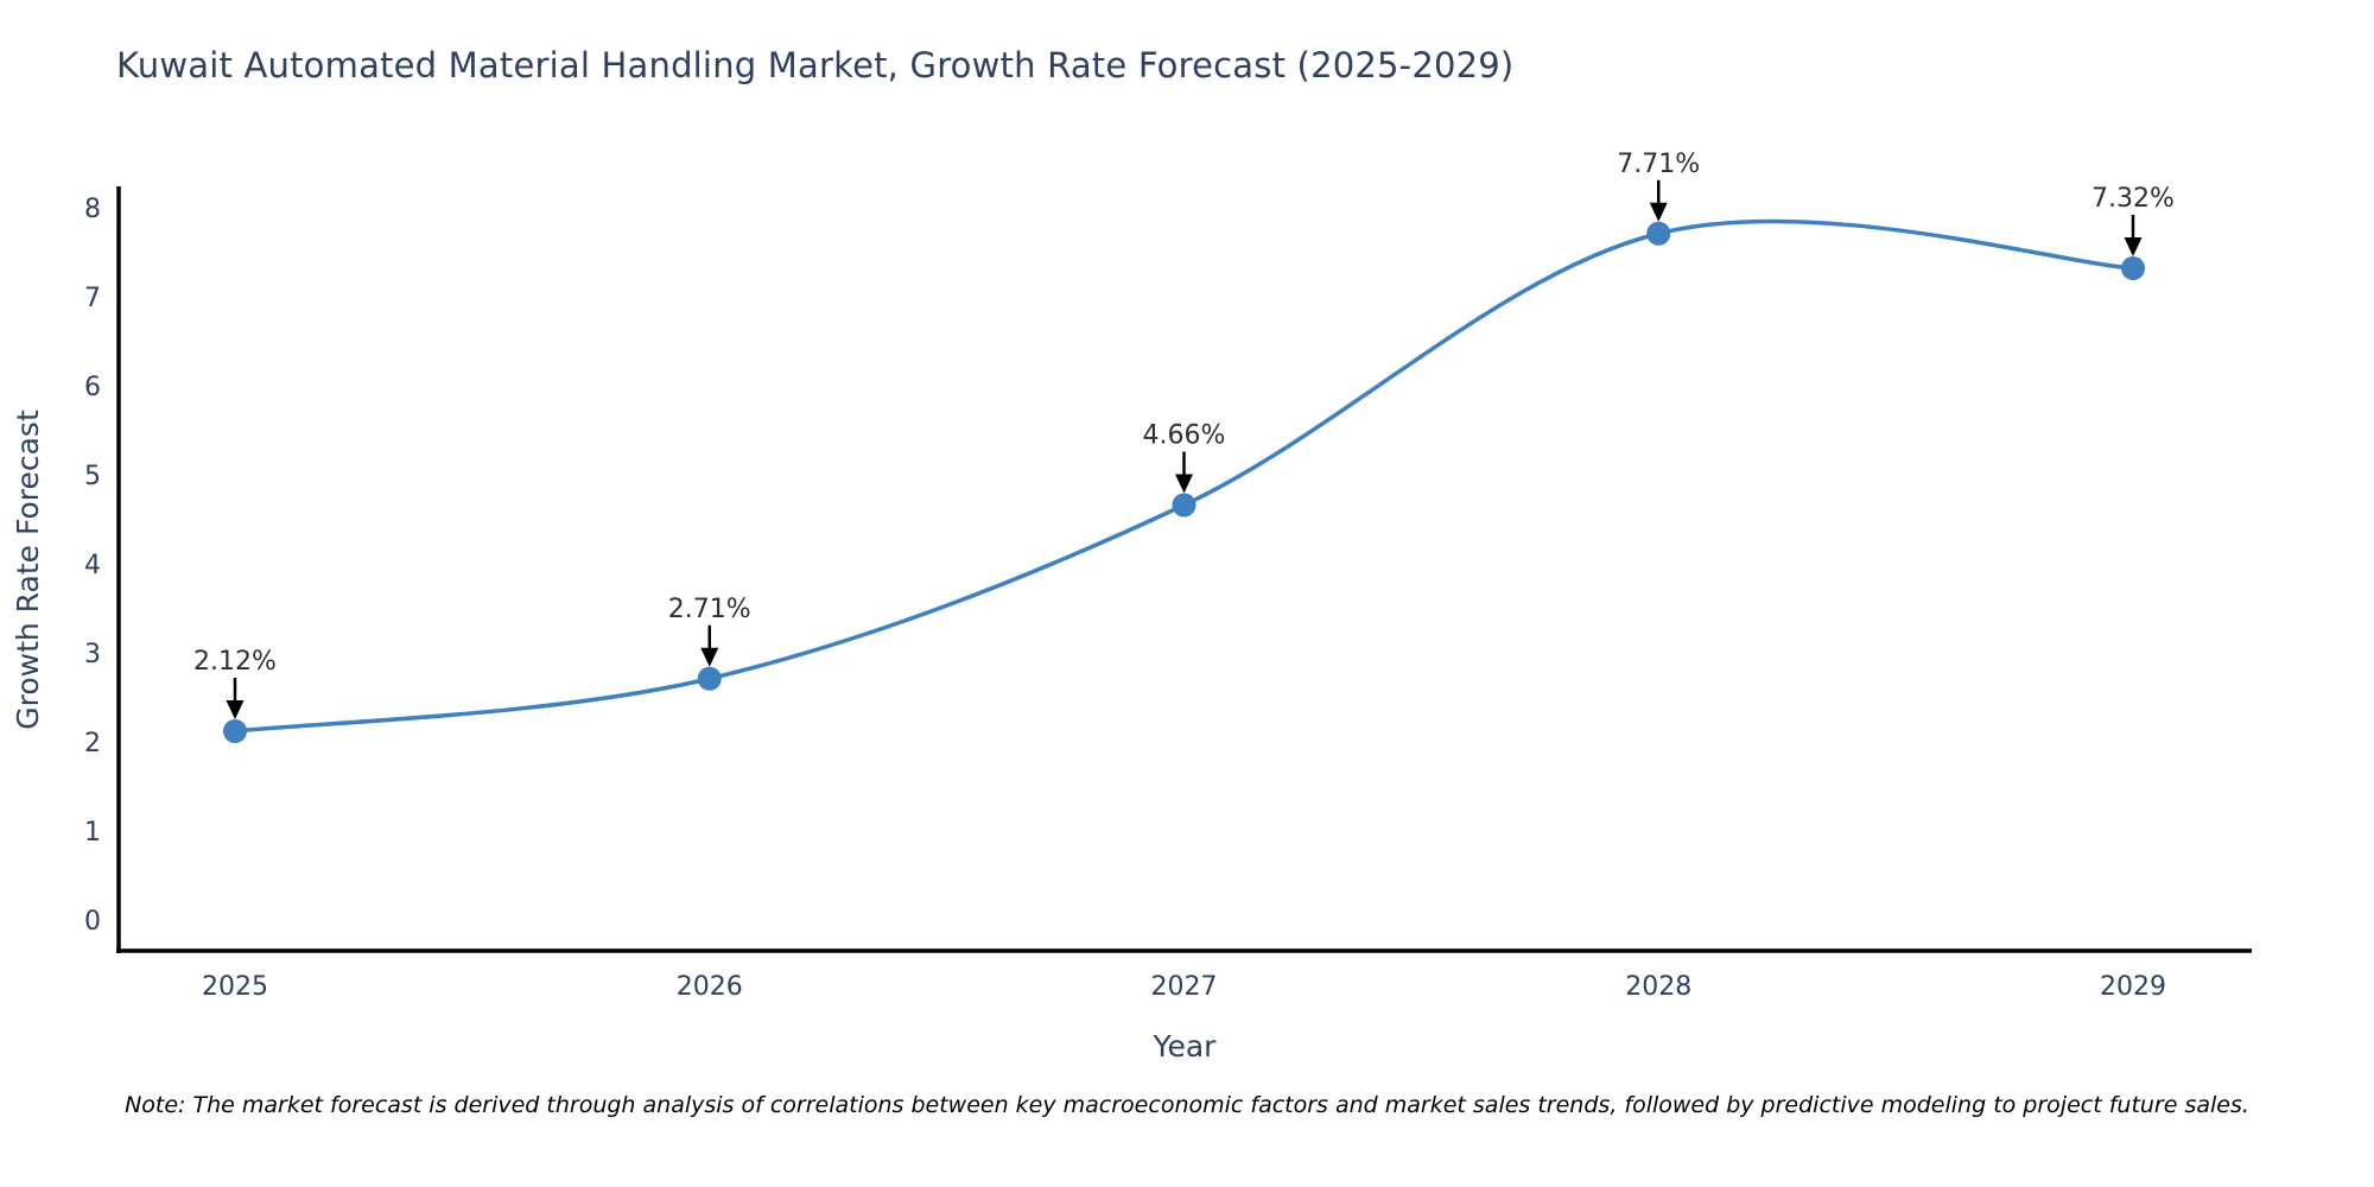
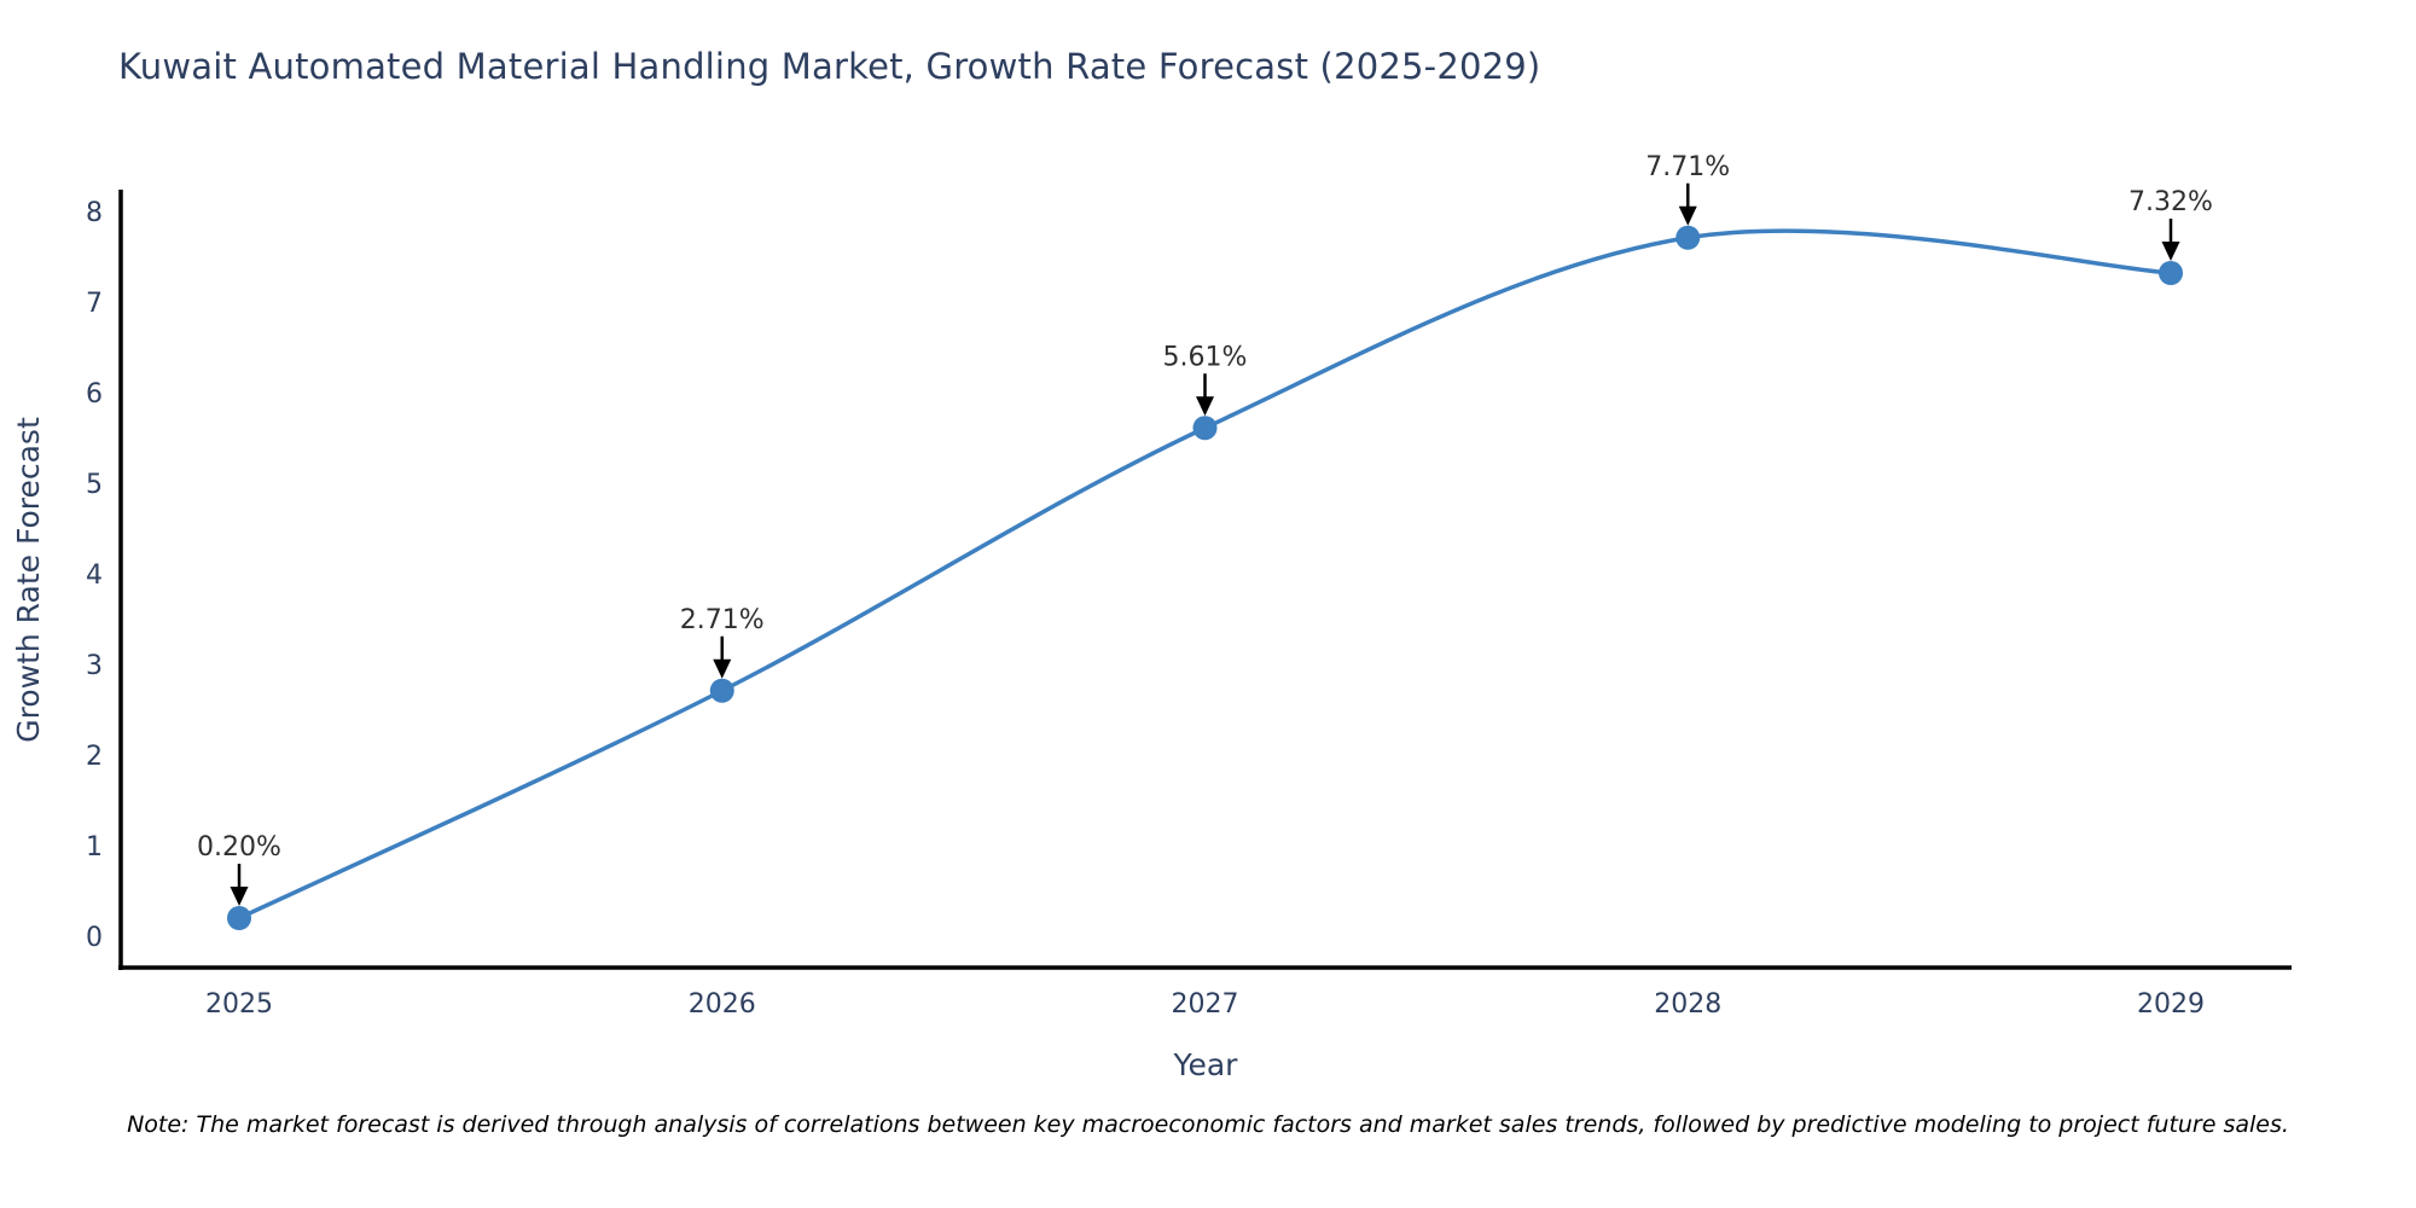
2025: 2.12% -> 0.20%
2027: 4.66% -> 5.61%
